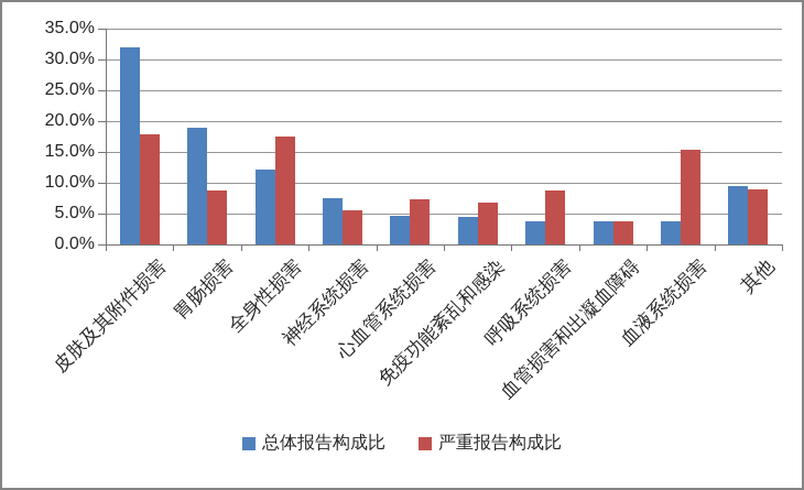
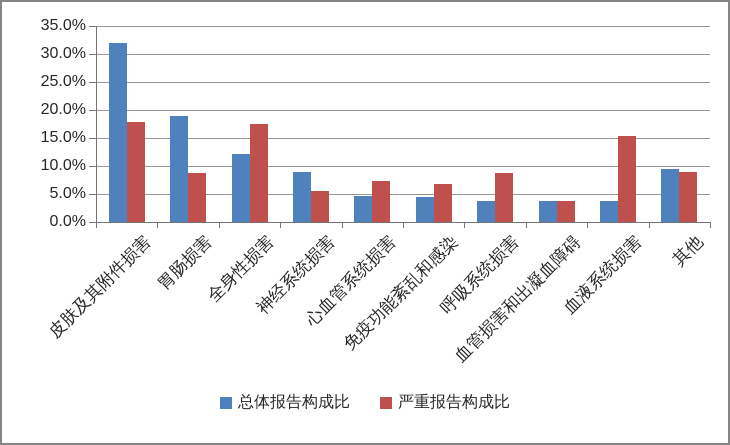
总体报告构成比/神经系统损害: 8% -> 9%
